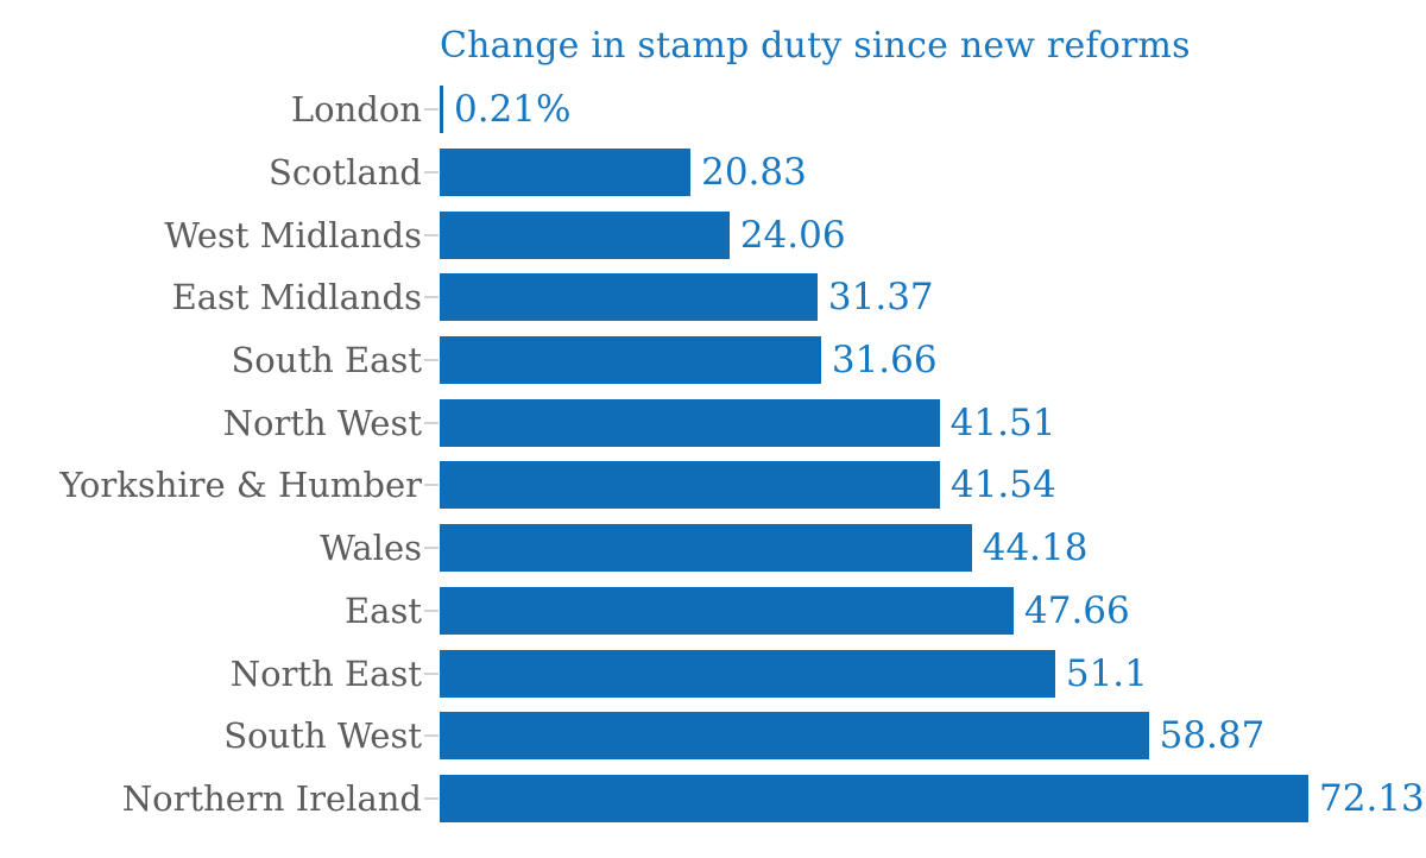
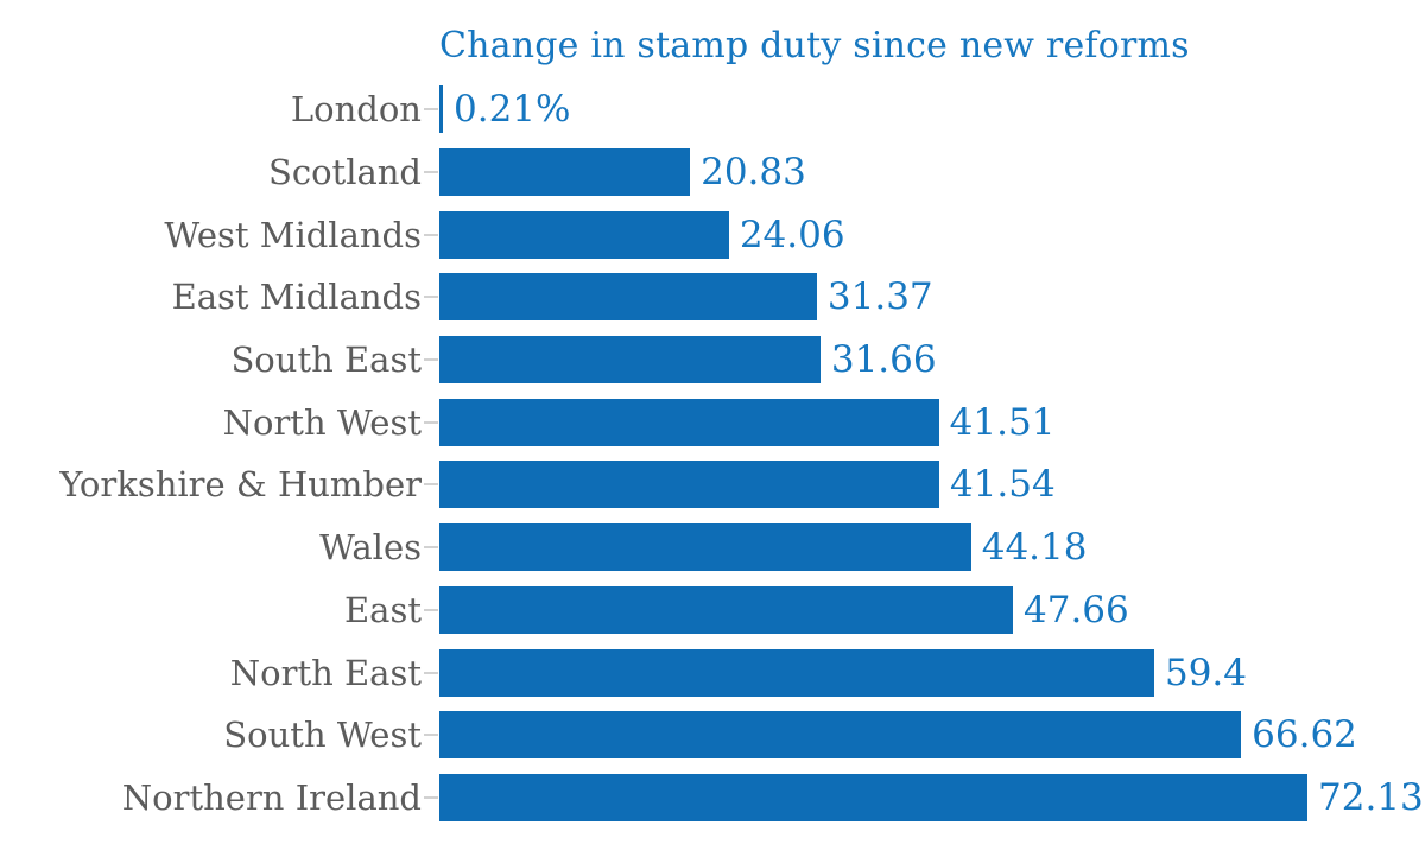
North East: 51.1 -> 59.4
South West: 58.87 -> 66.62
